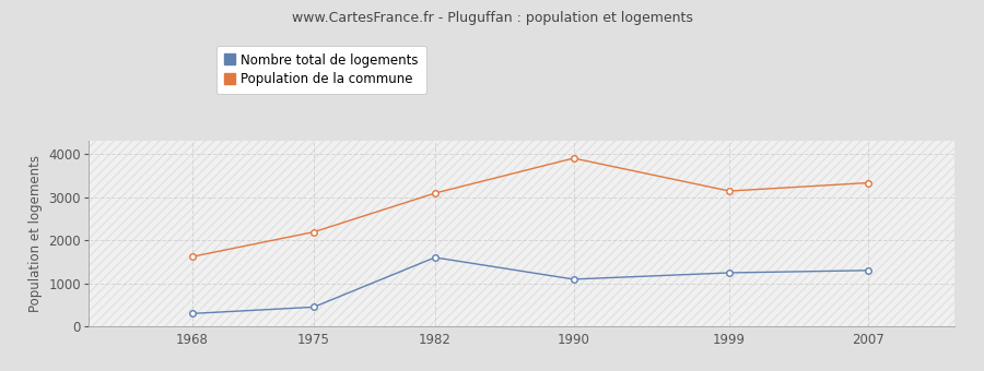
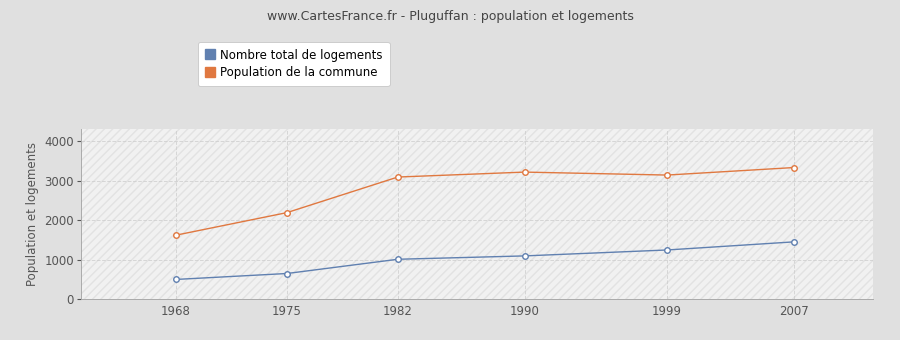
Nombre total de logements/1968: 300 -> 500
Nombre total de logements/1975: 450 -> 650
Nombre total de logements/1982: 1600 -> 1010
Population de la commune/1990: 3900 -> 3220
Nombre total de logements/2007: 1300 -> 1450
